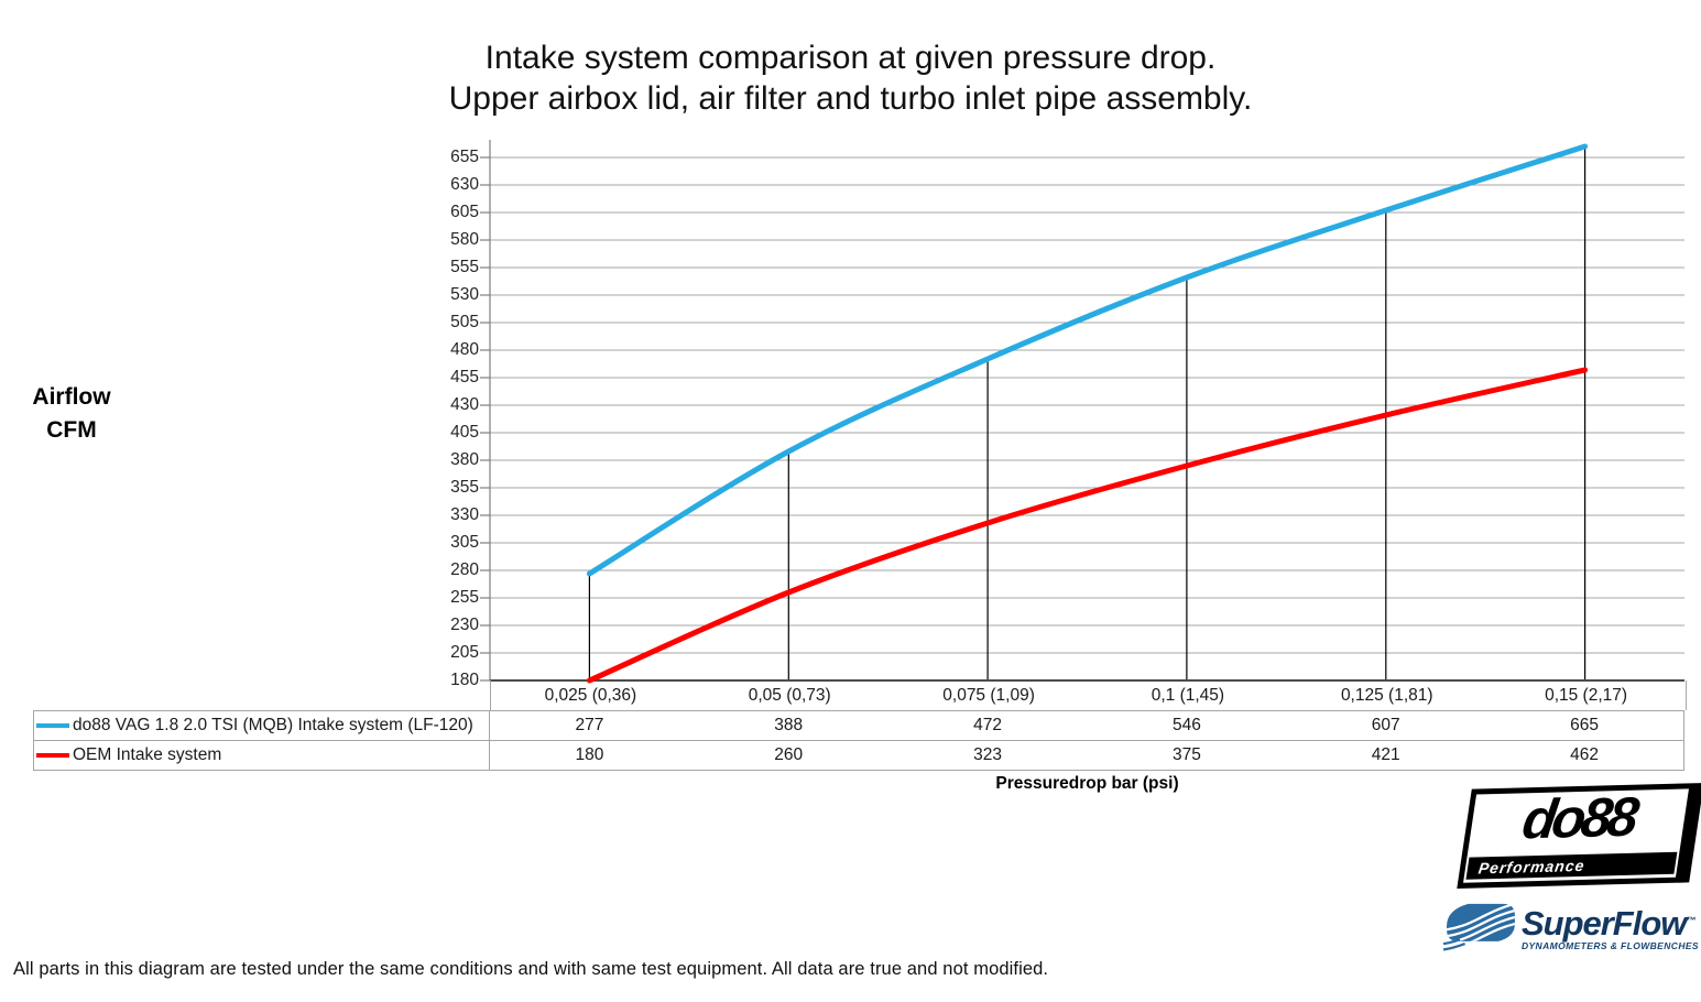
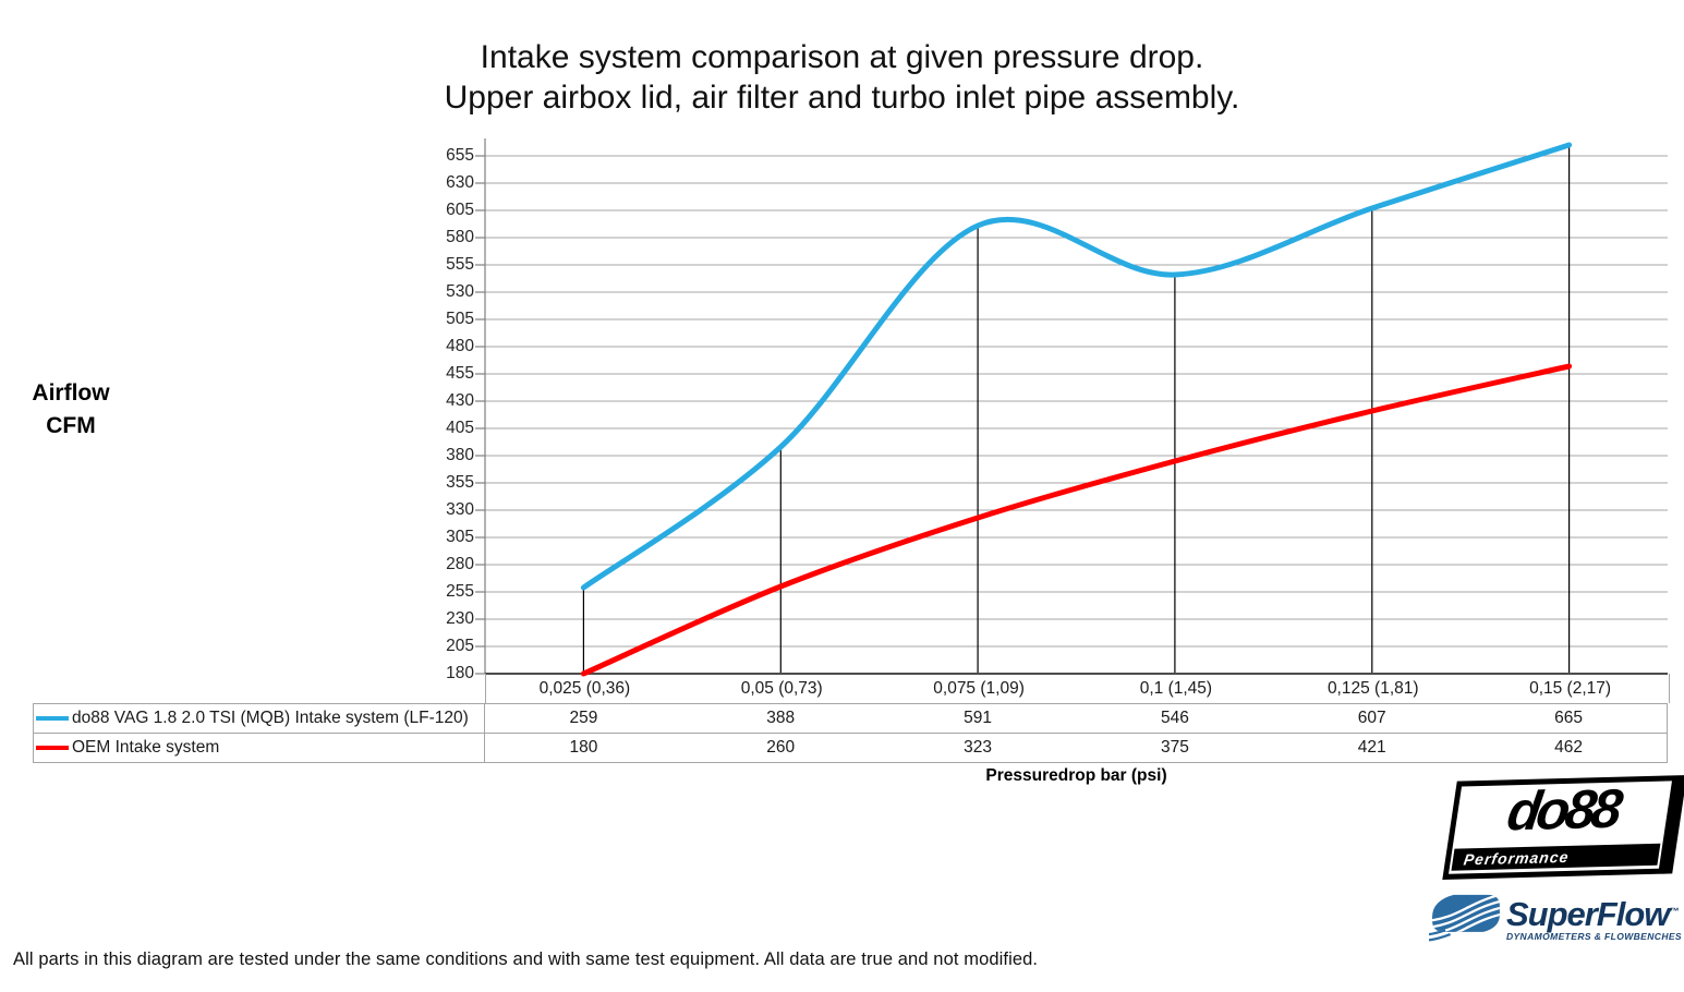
do88 VAG 1.8 2.0 TSI (MQB) Intake system (LF-120)/0,025 (0,36): 277 -> 259
do88 VAG 1.8 2.0 TSI (MQB) Intake system (LF-120)/0,075 (1,09): 472 -> 591
